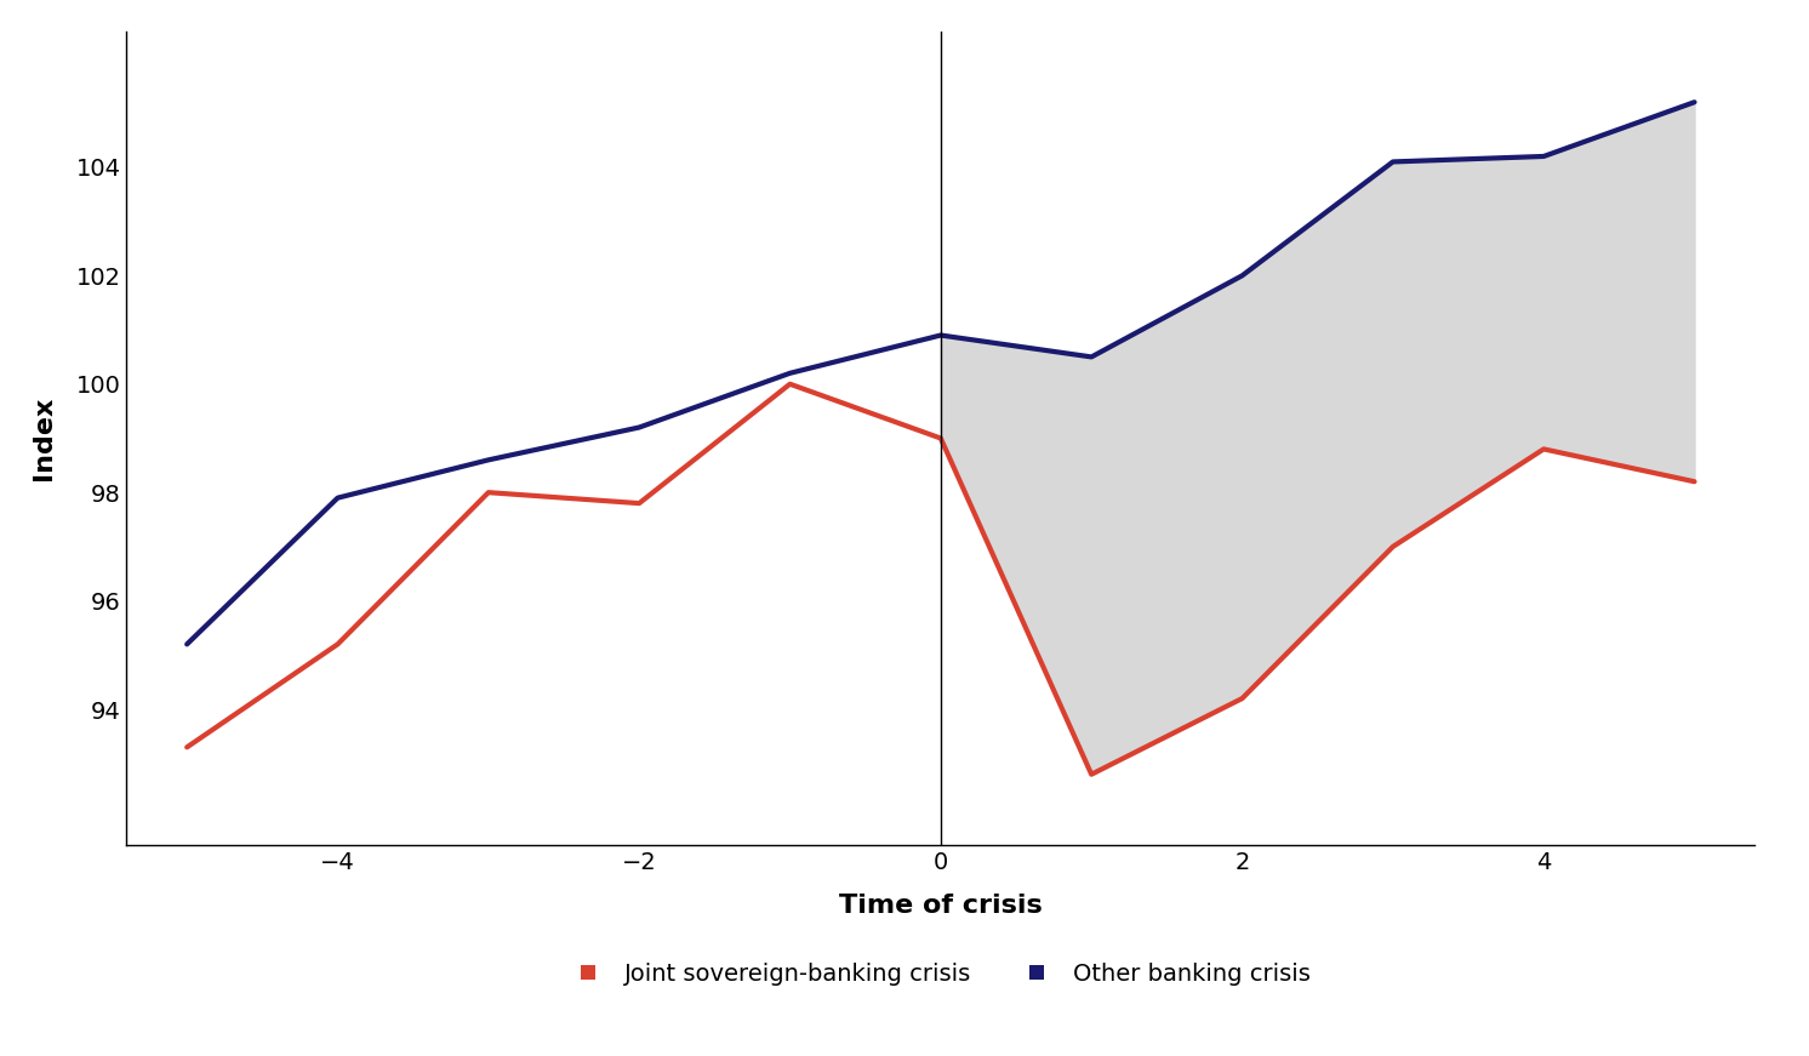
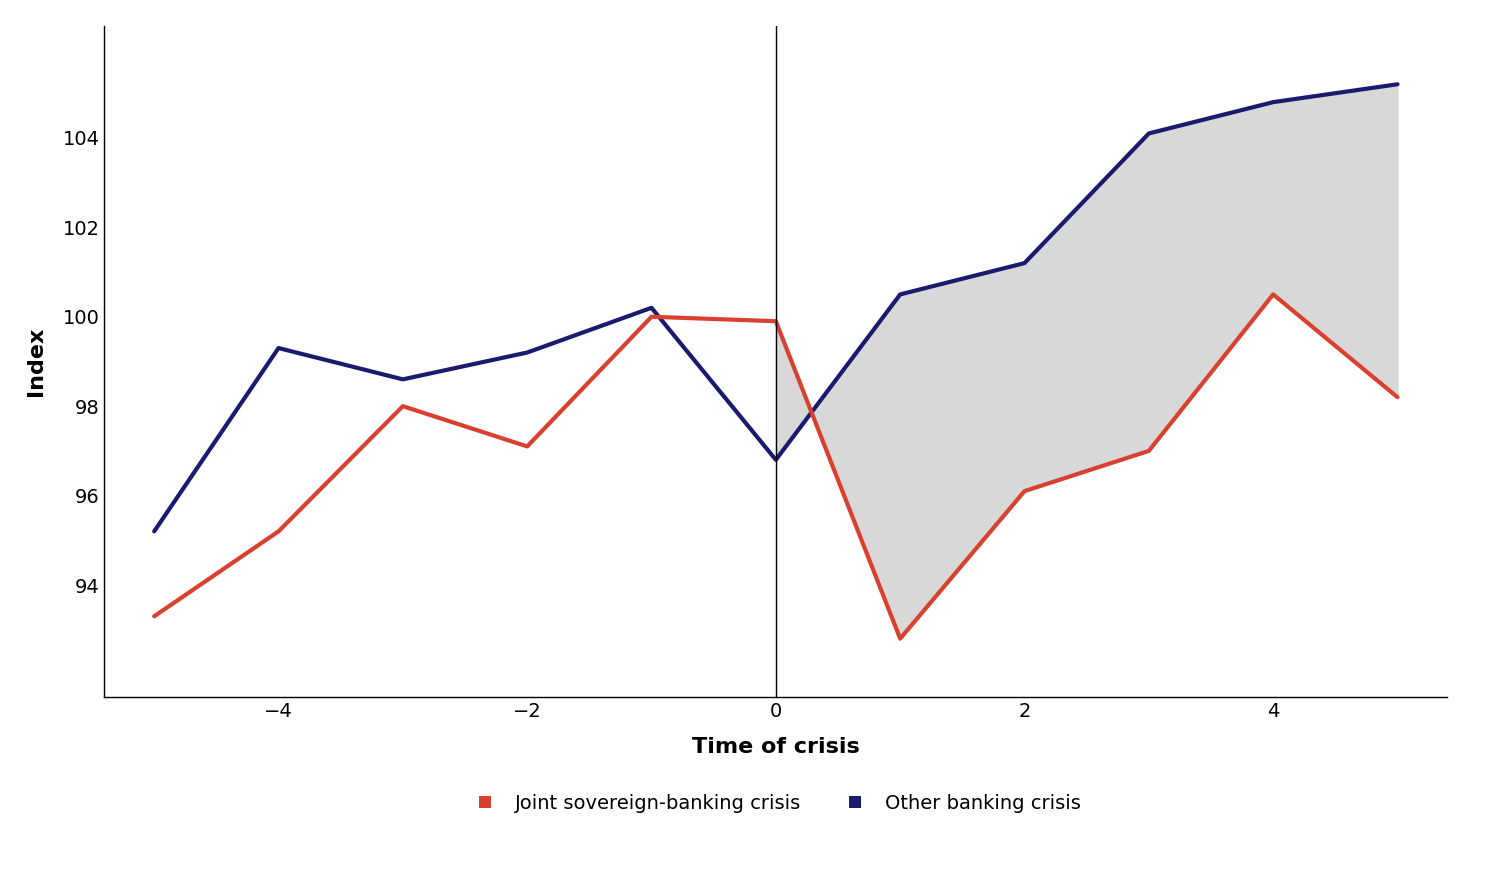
Other banking crisis/−4: 97.9 -> 99.3
Joint sovereign-banking crisis/−2: 97.8 -> 97.1
Joint sovereign-banking crisis/0: 99.0 -> 99.9
Other banking crisis/0: 100.9 -> 96.8
Joint sovereign-banking crisis/2: 94.2 -> 96.1
Other banking crisis/2: 102.0 -> 101.2
Joint sovereign-banking crisis/4: 98.8 -> 100.5
Other banking crisis/4: 104.2 -> 104.8
